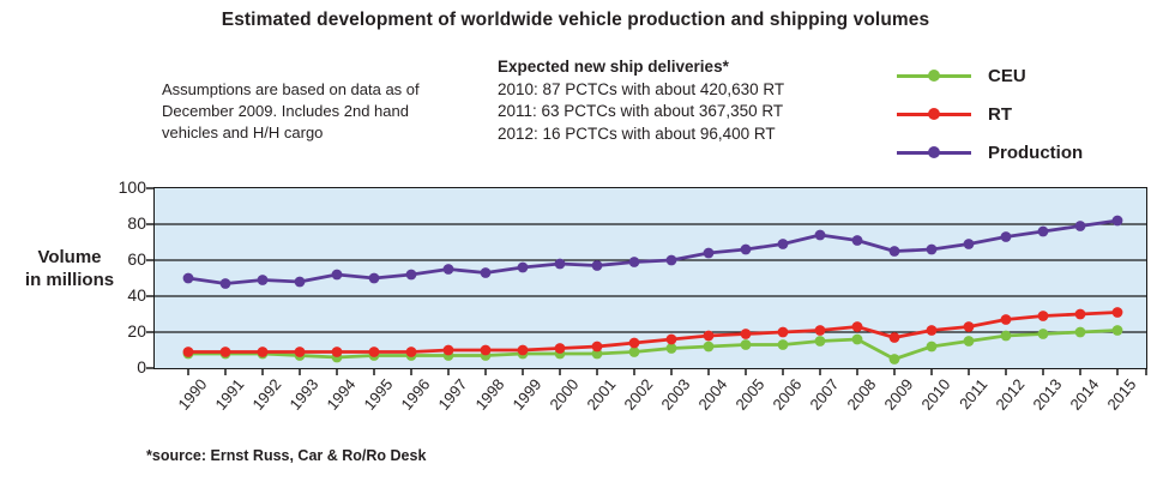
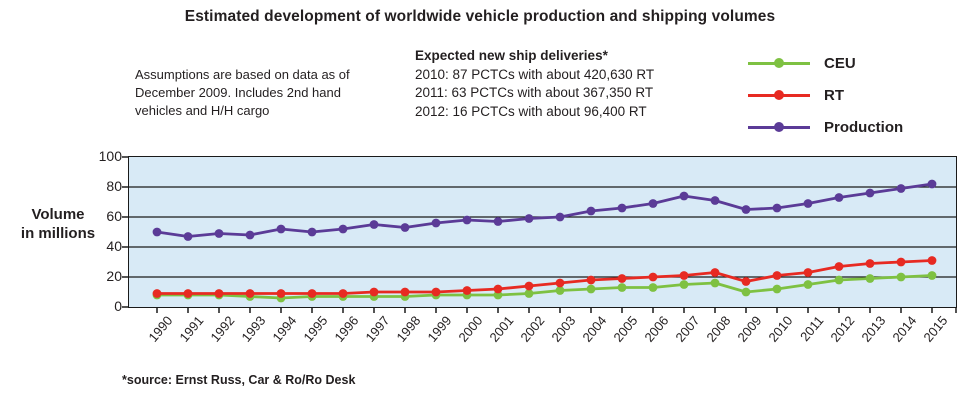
CEU/2009: 5 -> 10
